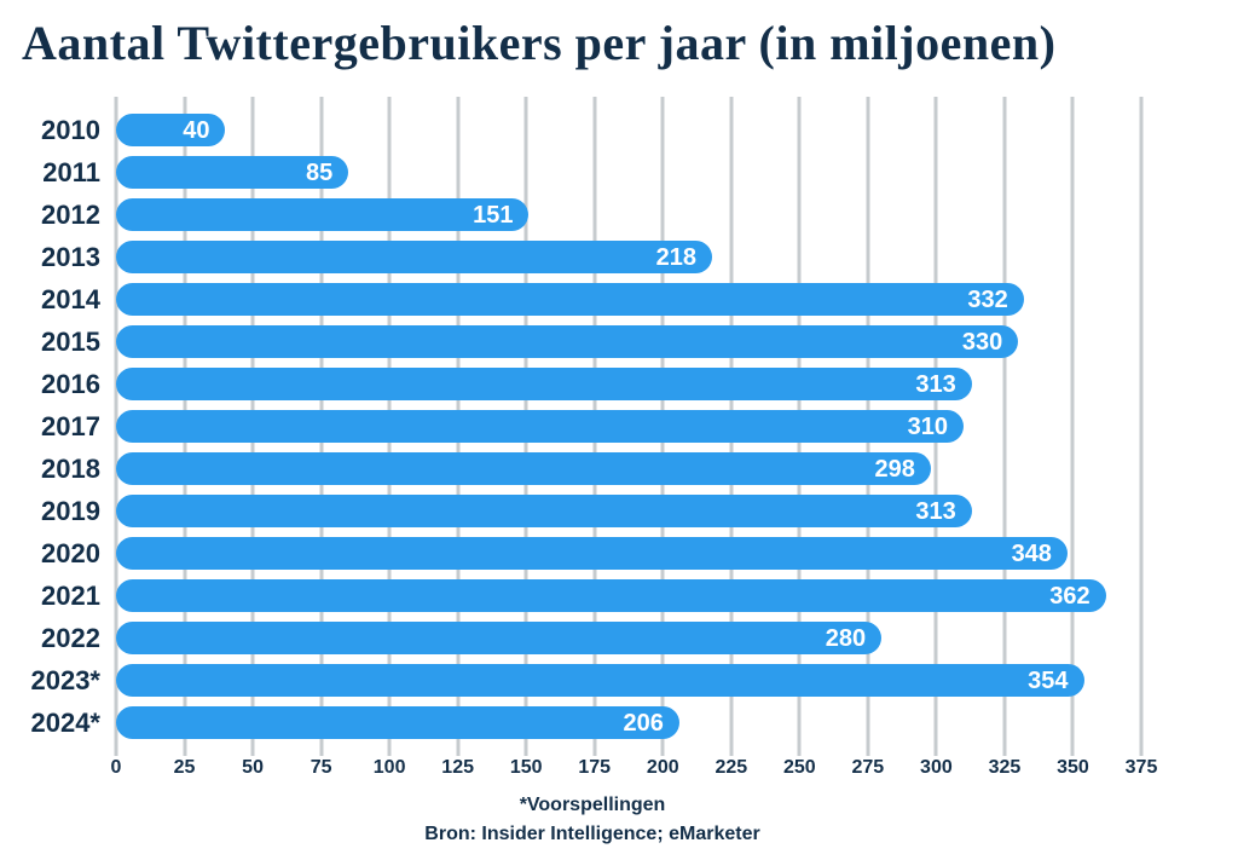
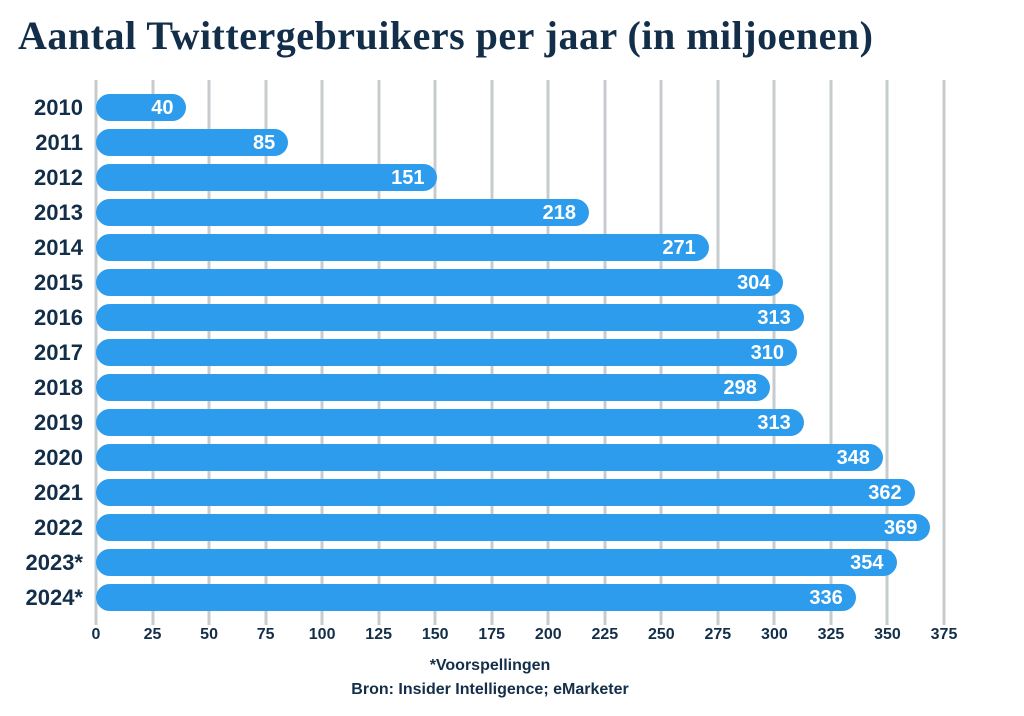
2014: 332 -> 271
2015: 330 -> 304
2022: 280 -> 369
2024*: 206 -> 336
